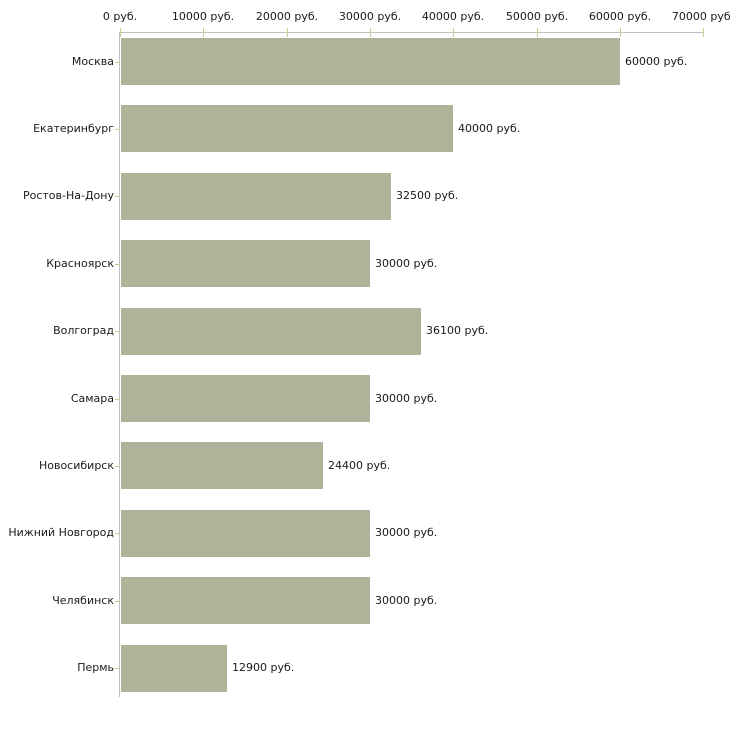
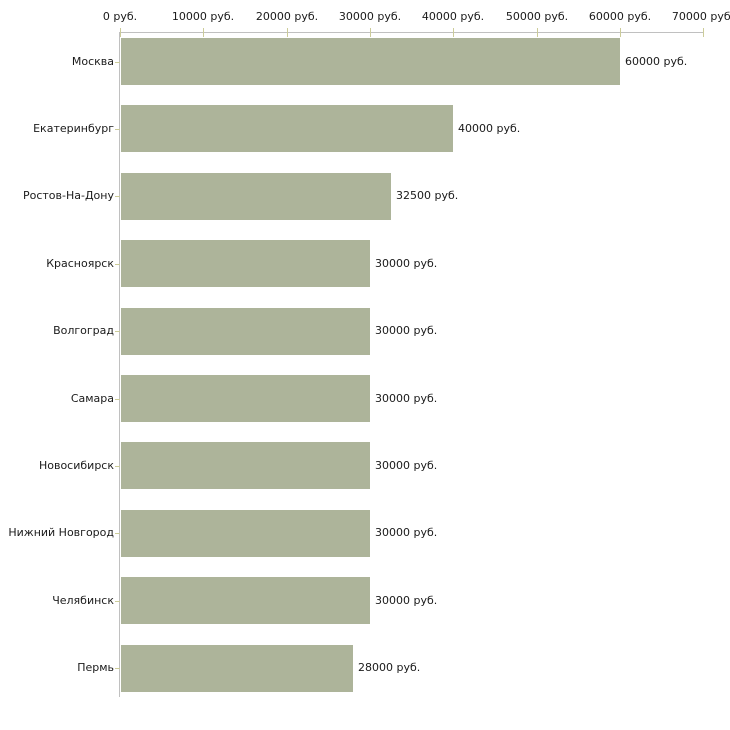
Волгоград: 36100 -> 30000
Новосибирск: 24400 -> 30000
Пермь: 12900 -> 28000
